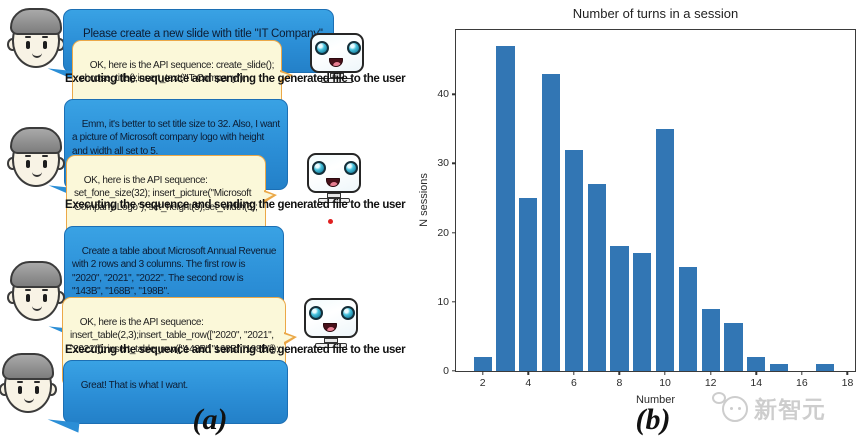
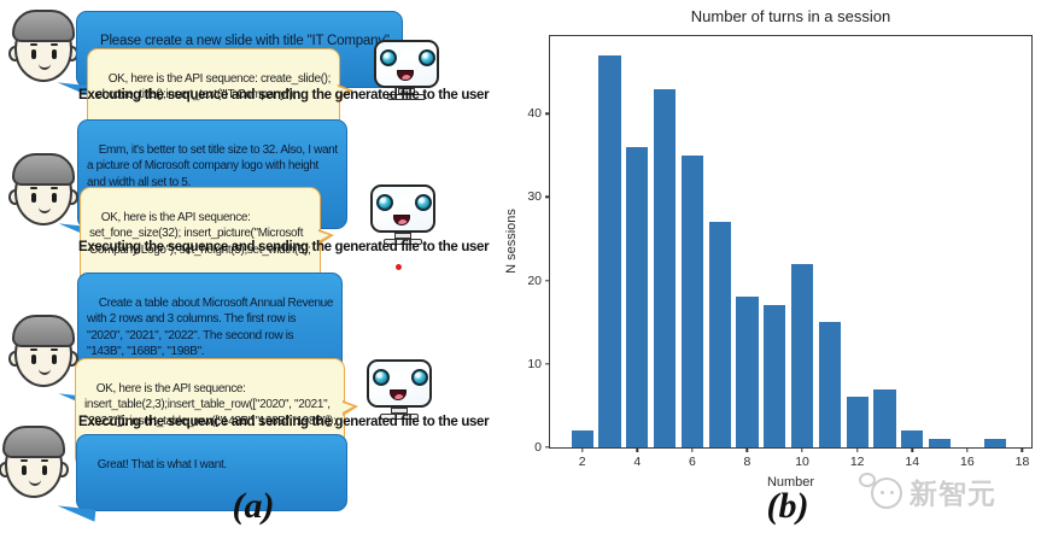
4: 25 -> 36
6: 32 -> 35
10: 35 -> 22
12: 9 -> 6
